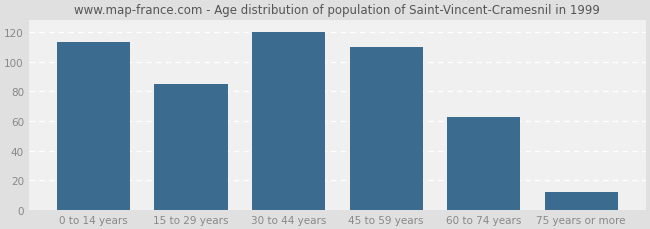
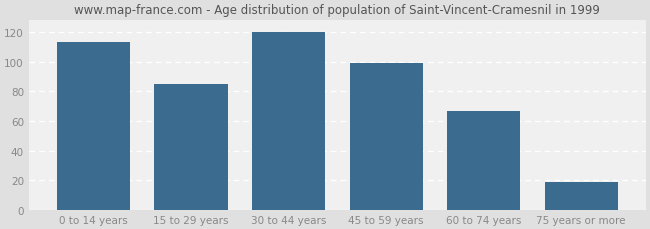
45 to 59 years: 110 -> 99
60 to 74 years: 63 -> 67
75 years or more: 12 -> 19
